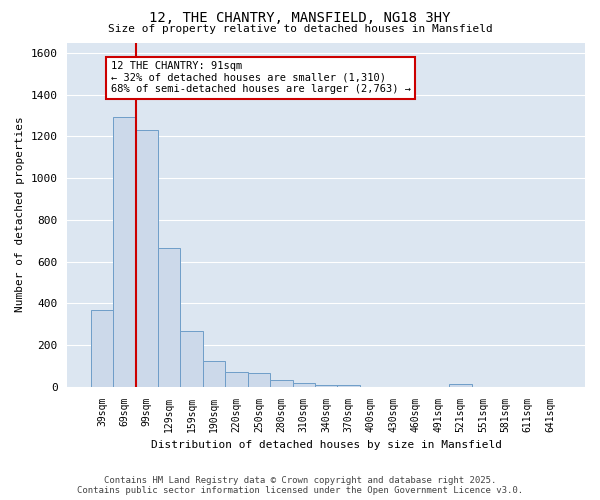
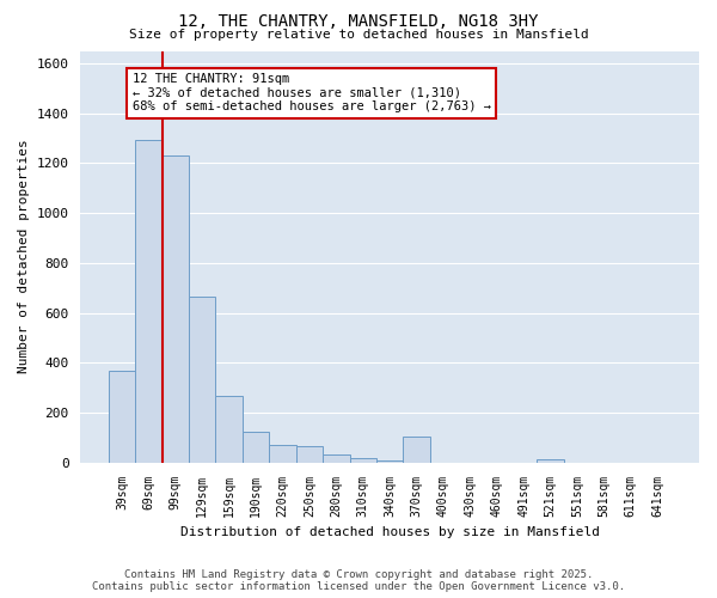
370sqm: 10 -> 105
